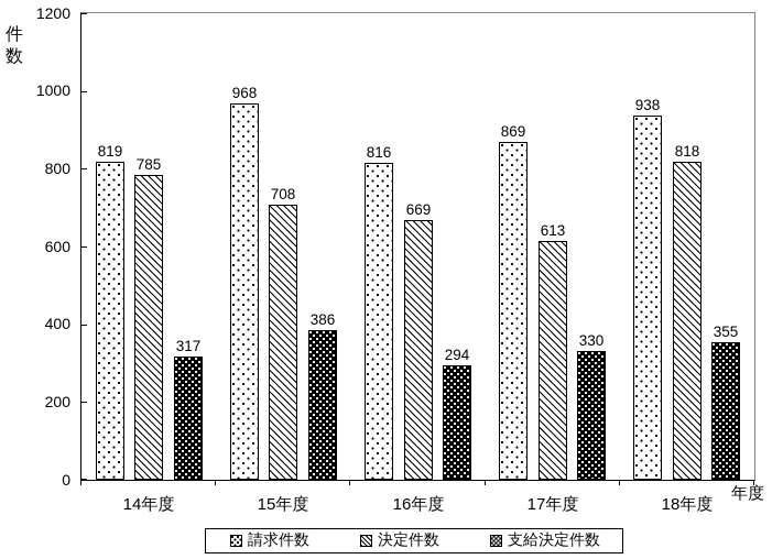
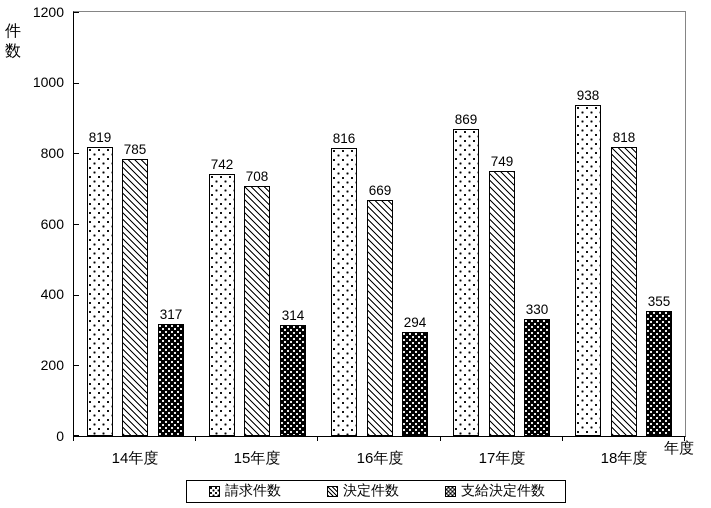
請求件数/15年度: 968 -> 742
支給決定件数/15年度: 386 -> 314
決定件数/17年度: 613 -> 749
